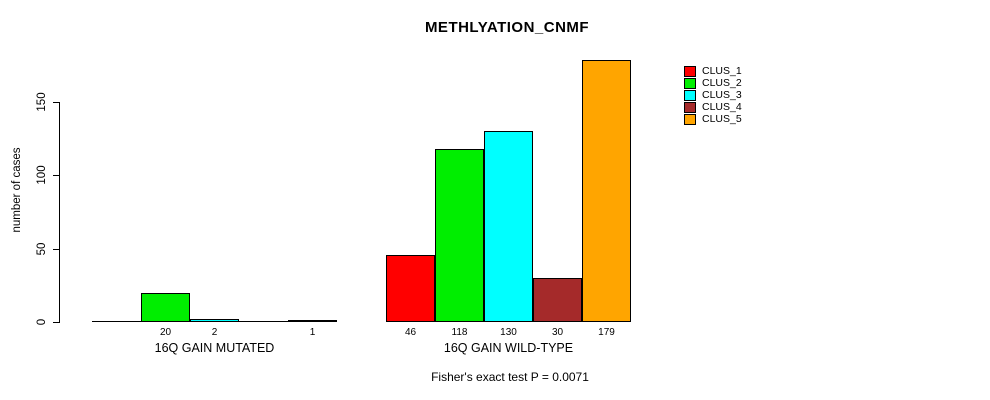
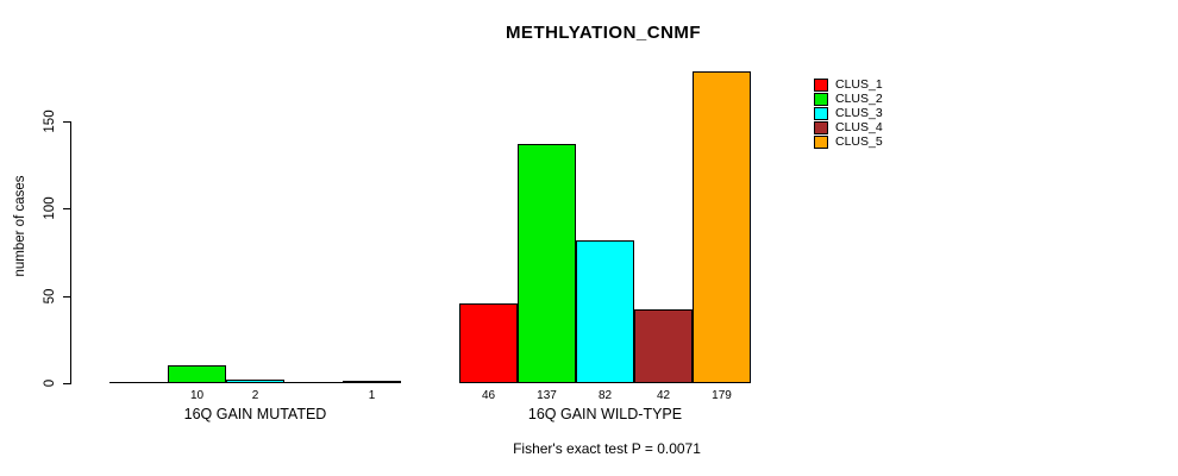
CLUS_2/16Q GAIN MUTATED: 20 -> 10
CLUS_2/16Q GAIN WILD-TYPE: 118 -> 137
CLUS_3/16Q GAIN WILD-TYPE: 130 -> 82
CLUS_4/16Q GAIN WILD-TYPE: 30 -> 42
